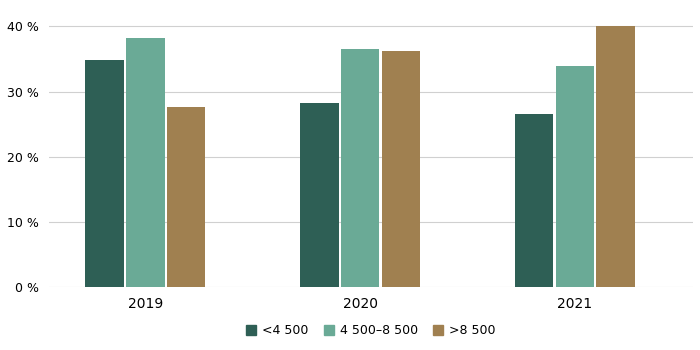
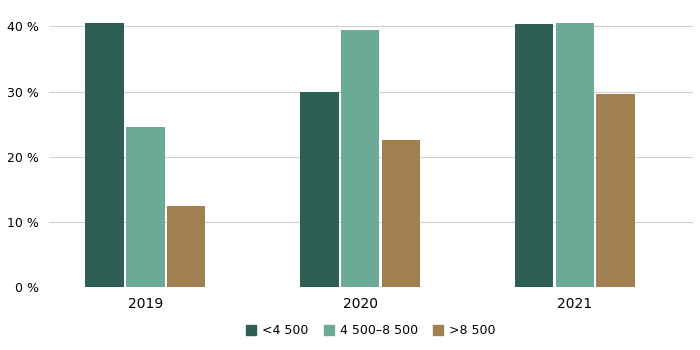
<4 500/2019: 34.8 % -> 40.6 %
4 500–8 500/2019: 38.2 % -> 24.6 %
>8 500/2019: 27.7 % -> 12.4 %
<4 500/2020: 28.2 % -> 30.0 %
4 500–8 500/2020: 36.5 % -> 39.4 %
>8 500/2020: 36.2 % -> 22.6 %
<4 500/2021: 26.5 % -> 40.4 %
4 500–8 500/2021: 34.0 % -> 40.6 %
>8 500/2021: 40.0 % -> 29.6 %
